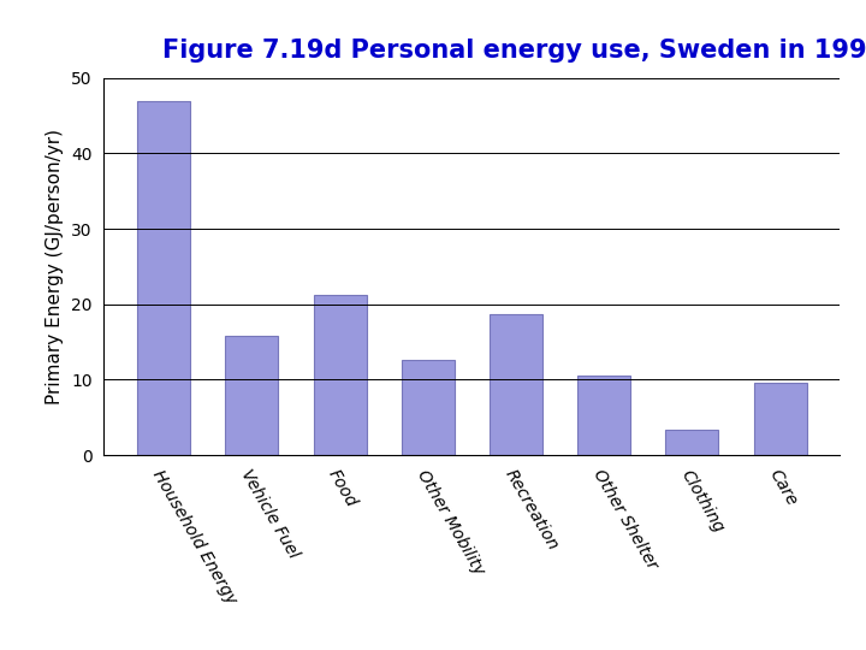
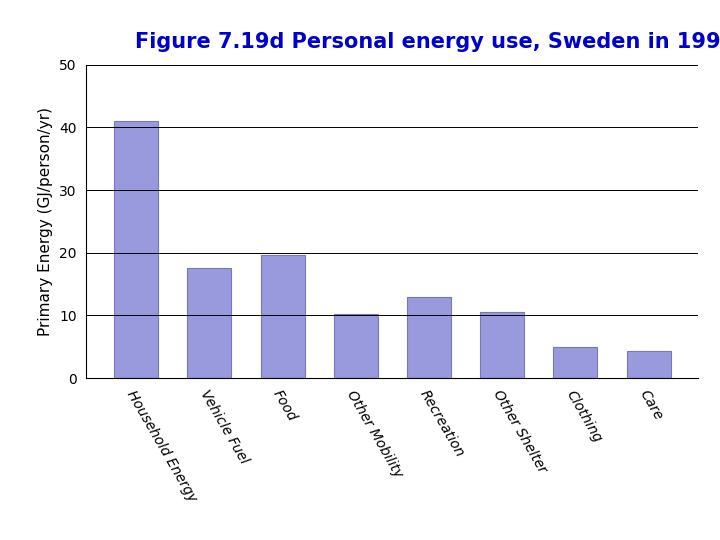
Household Energy: 47.0 -> 41.0
Vehicle Fuel: 15.8 -> 17.5
Food: 21.2 -> 19.7
Other Mobility: 12.6 -> 10.2
Recreation: 18.6 -> 13.0
Clothing: 3.4 -> 5.0
Care: 9.6 -> 4.3
